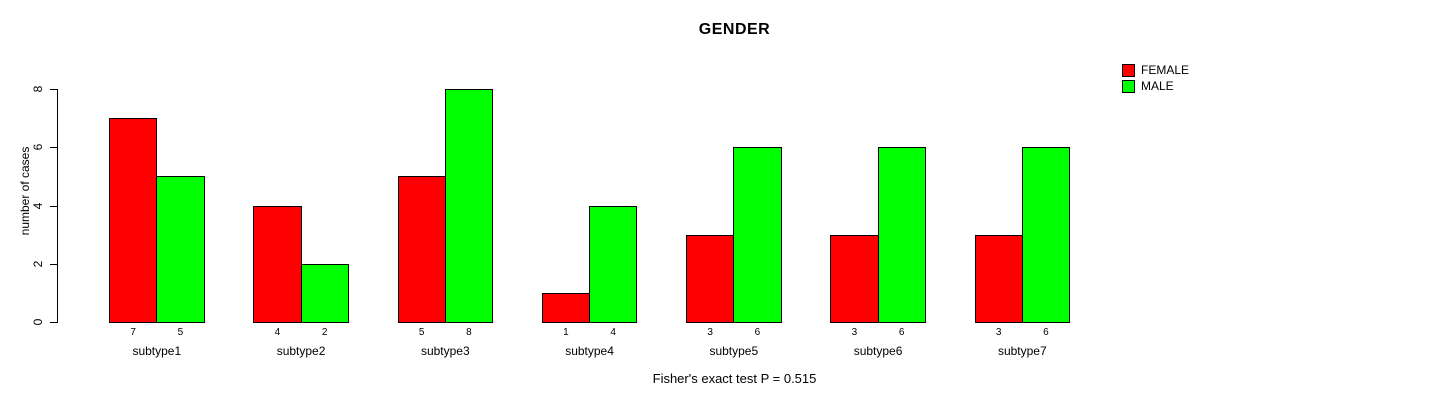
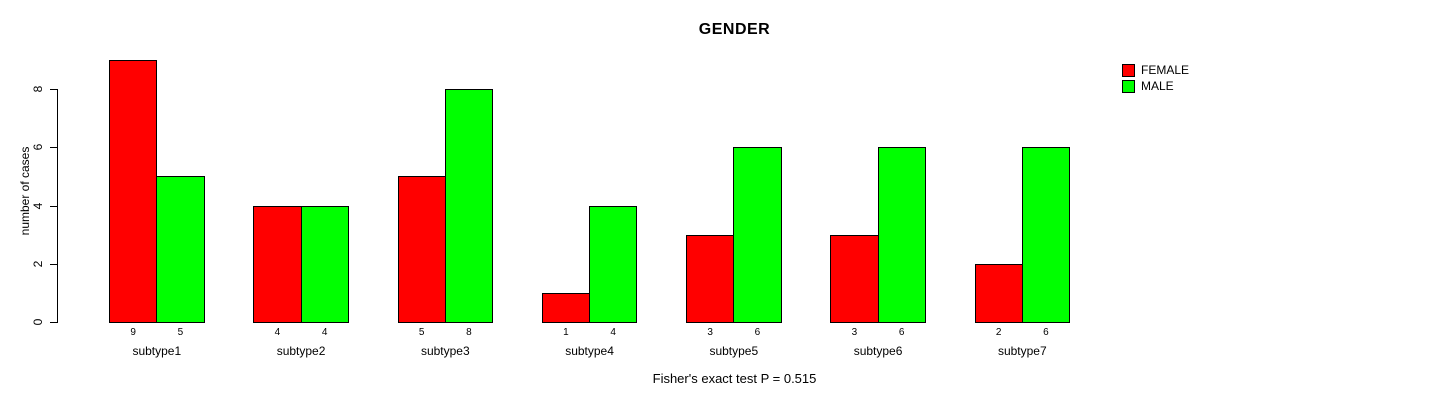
FEMALE/subtype1: 7 -> 9
MALE/subtype2: 2 -> 4
FEMALE/subtype7: 3 -> 2
